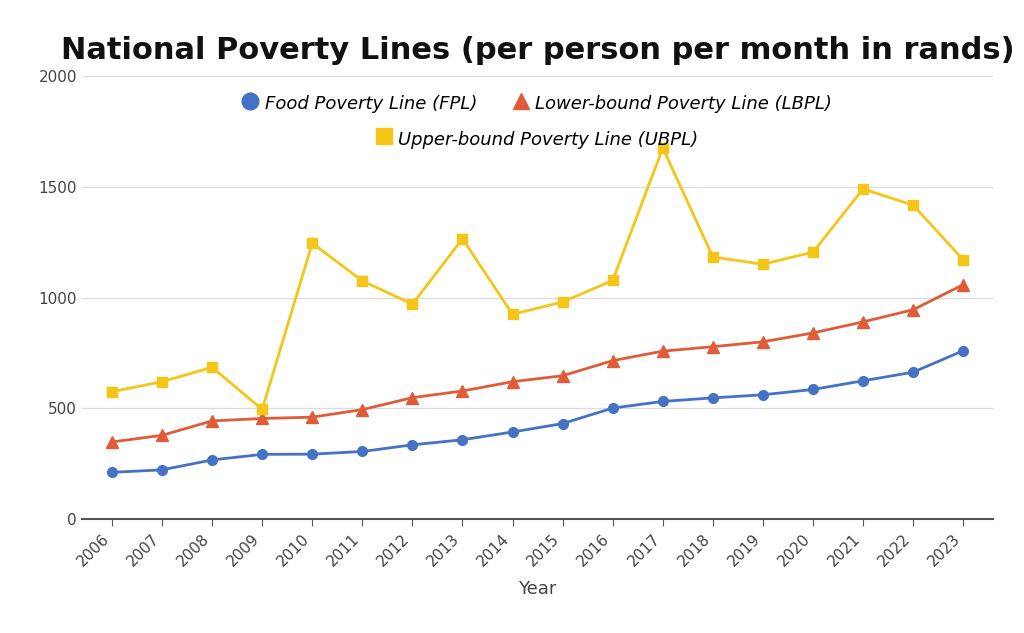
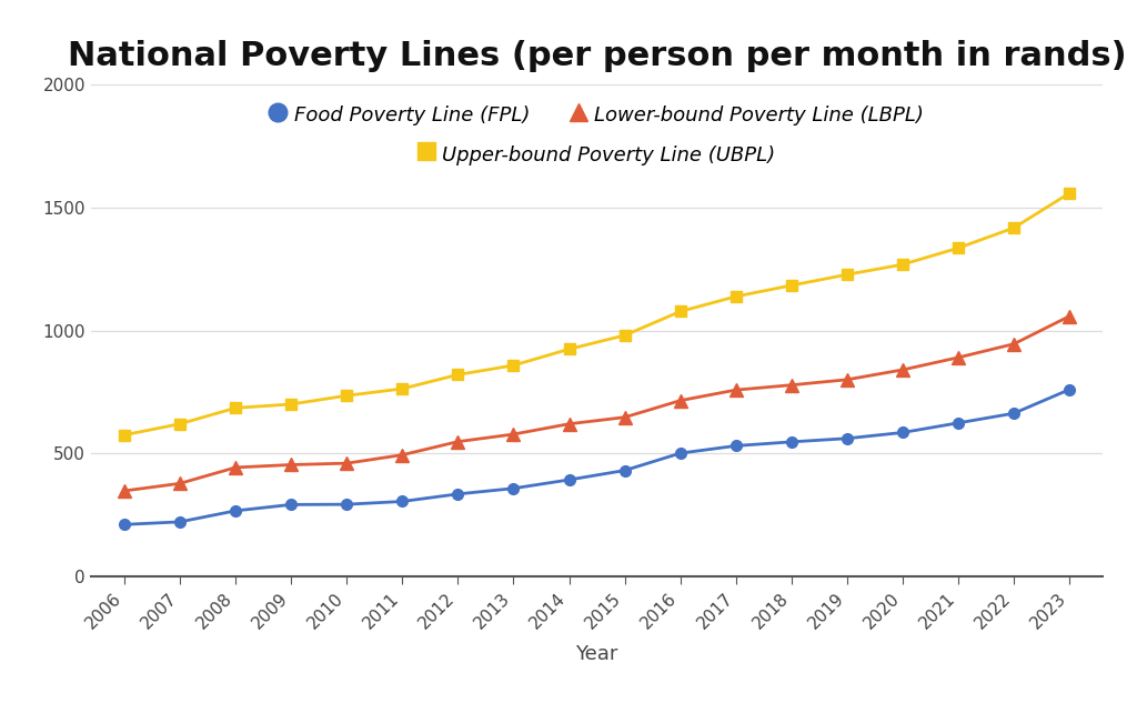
Upper-bound Poverty Line (UBPL)/2009: 495 -> 700
Upper-bound Poverty Line (UBPL)/2010: 1245 -> 735
Upper-bound Poverty Line (UBPL)/2011: 1075 -> 763
Upper-bound Poverty Line (UBPL)/2012: 970 -> 820
Upper-bound Poverty Line (UBPL)/2013: 1265 -> 858
Upper-bound Poverty Line (UBPL)/2017: 1675 -> 1138
Upper-bound Poverty Line (UBPL)/2019: 1150 -> 1227
Upper-bound Poverty Line (UBPL)/2020: 1205 -> 1268
Upper-bound Poverty Line (UBPL)/2021: 1490 -> 1335
Upper-bound Poverty Line (UBPL)/2023: 1170 -> 1558
